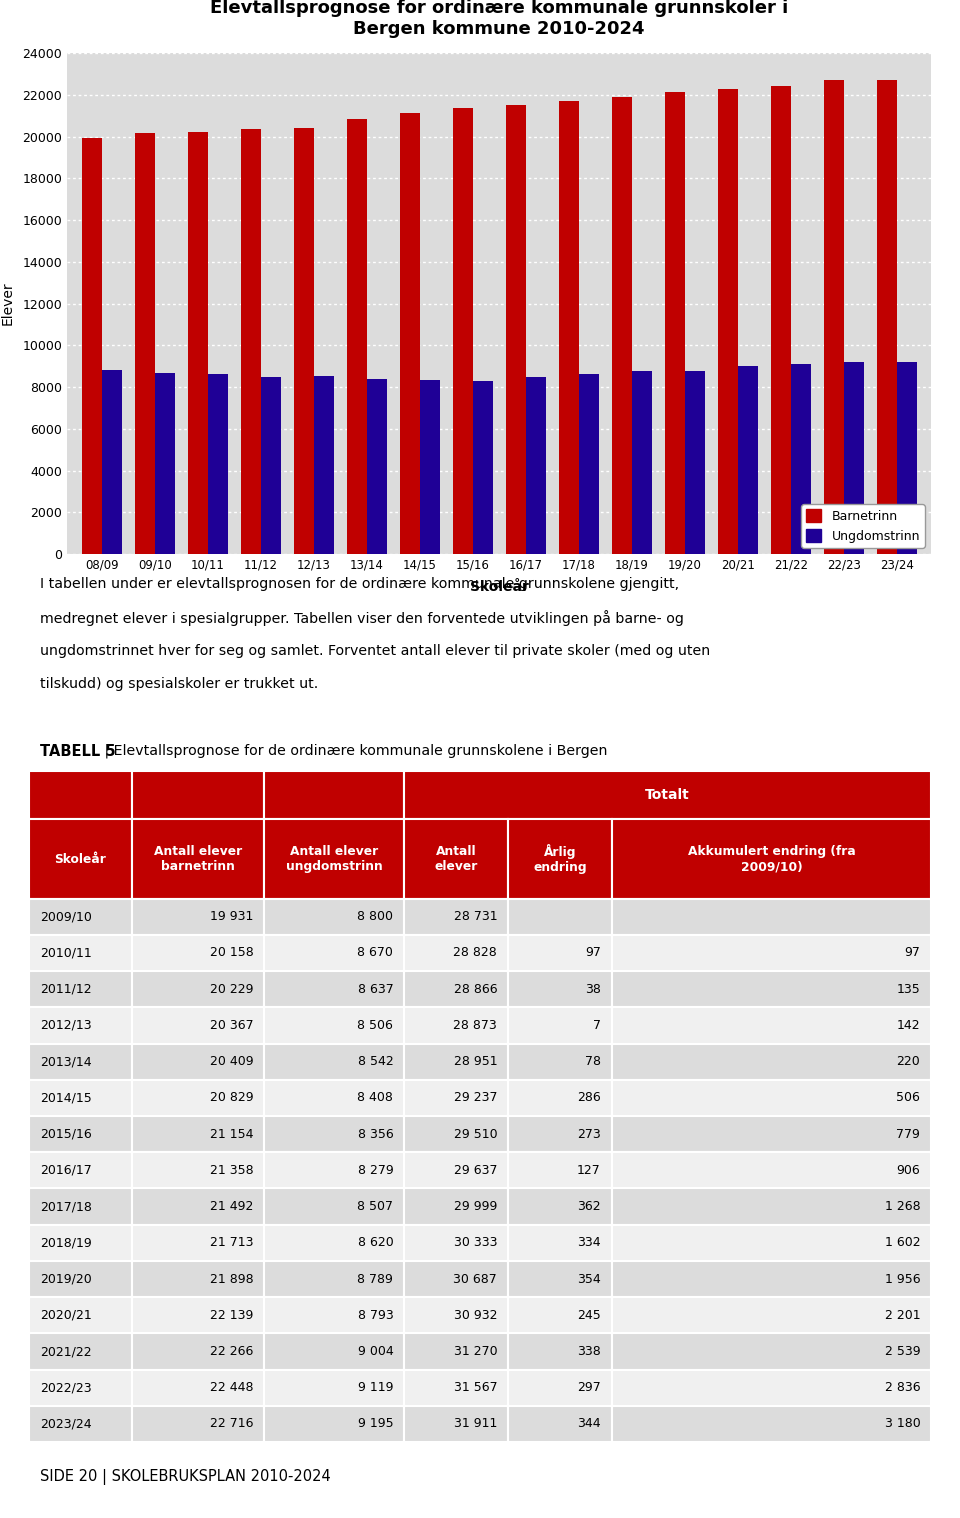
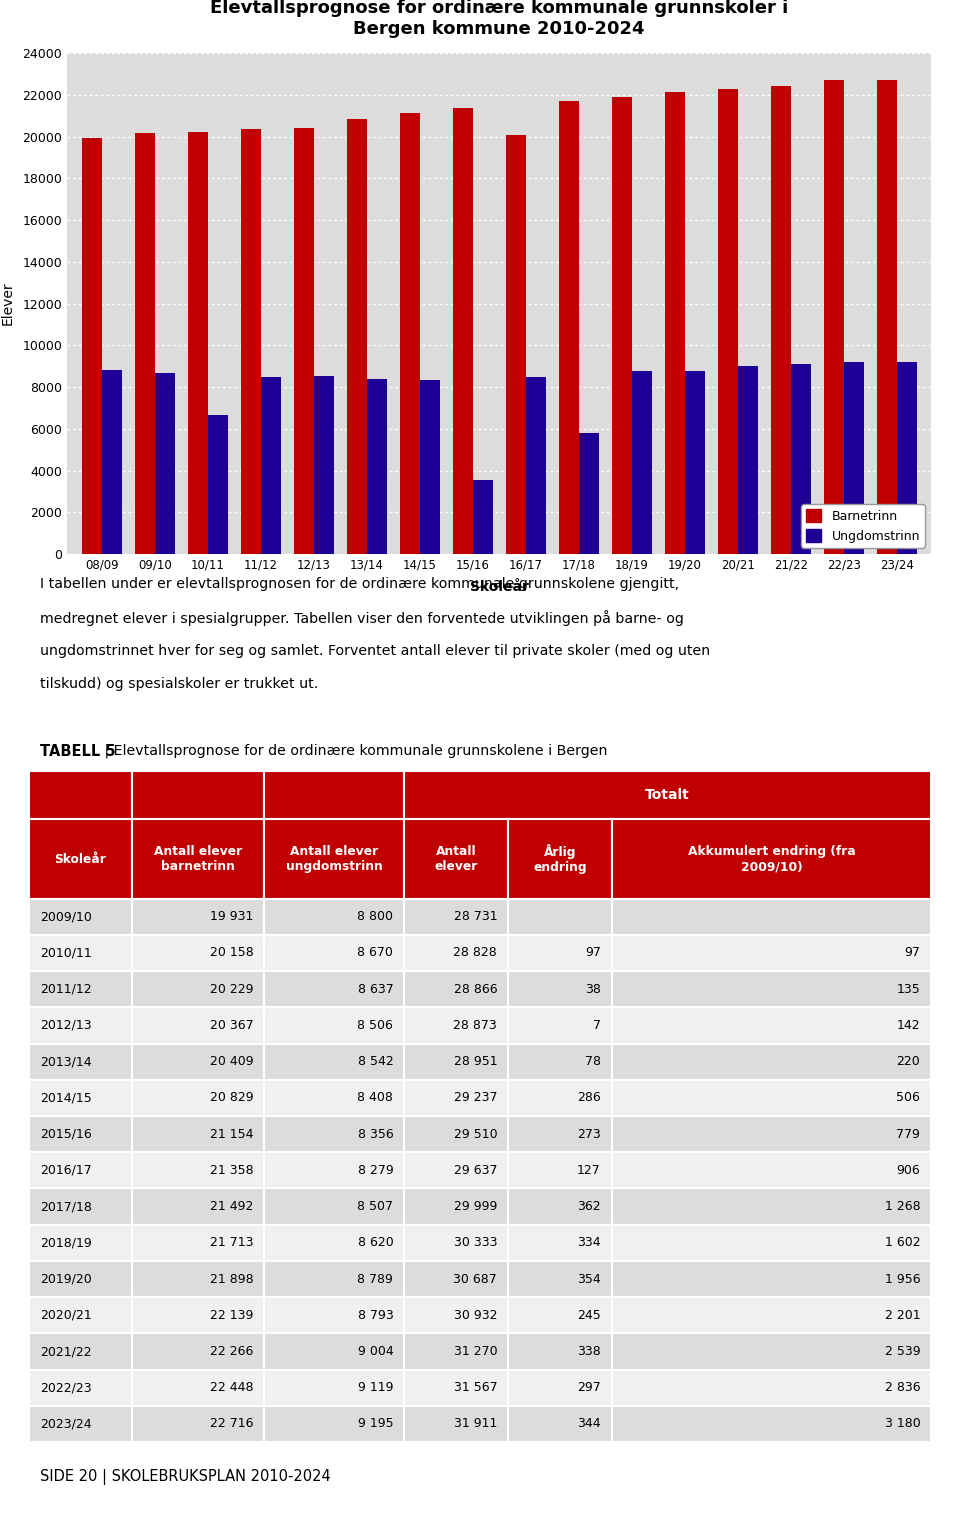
Ungdomstrinn/10/11: 8640 -> 6650
Ungdomstrinn/15/16: 8280 -> 3550
Barnetrinn/16/17: 21490 -> 20100
Ungdomstrinn/17/18: 8620 -> 5800
